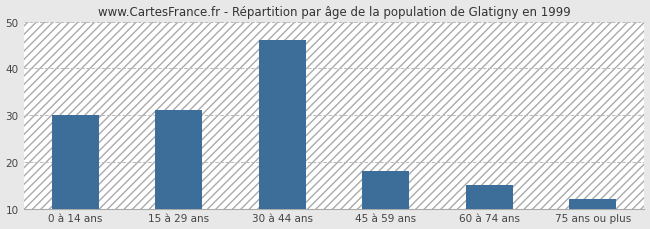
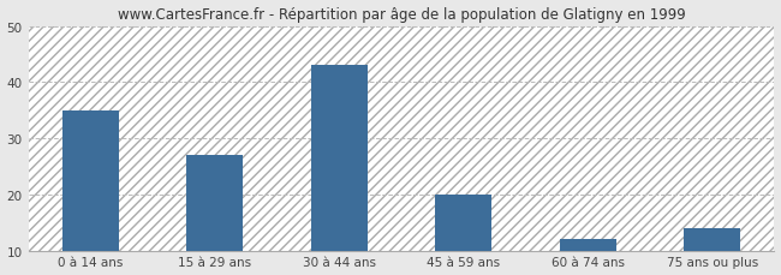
0 à 14 ans: 30 -> 35
15 à 29 ans: 31 -> 27
30 à 44 ans: 46 -> 43
45 à 59 ans: 18 -> 20
60 à 74 ans: 15 -> 12
75 ans ou plus: 12 -> 14
